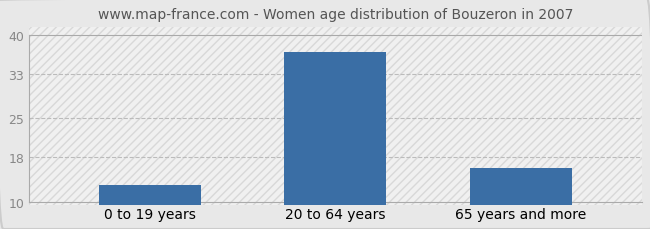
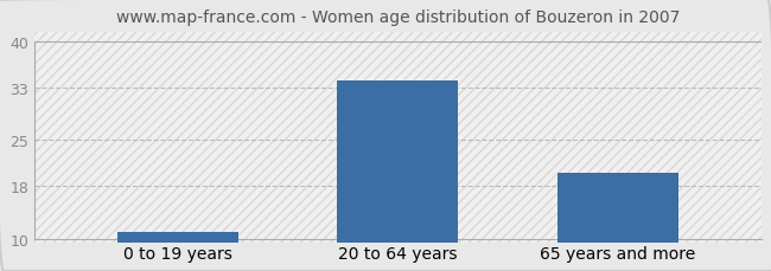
0 to 19 years: 13 -> 11
20 to 64 years: 37 -> 34
65 years and more: 16 -> 20
